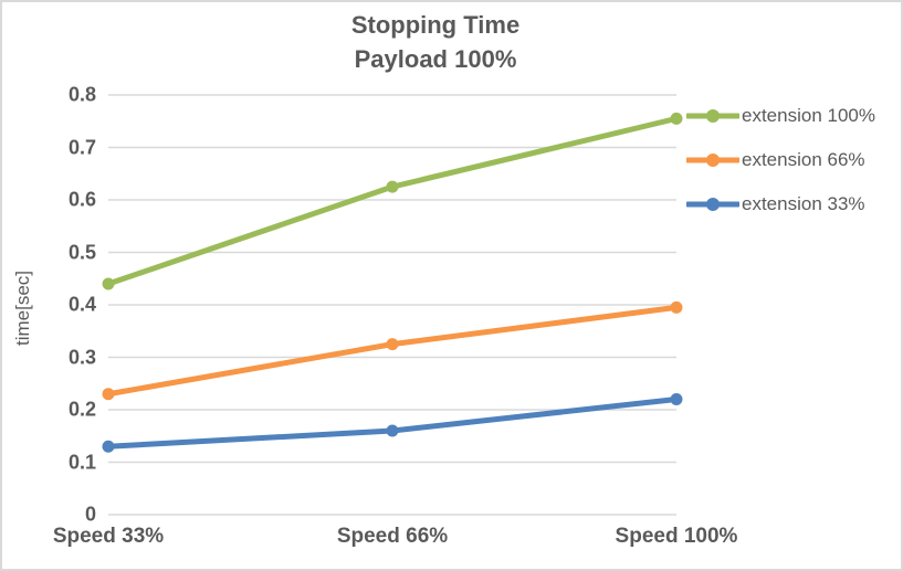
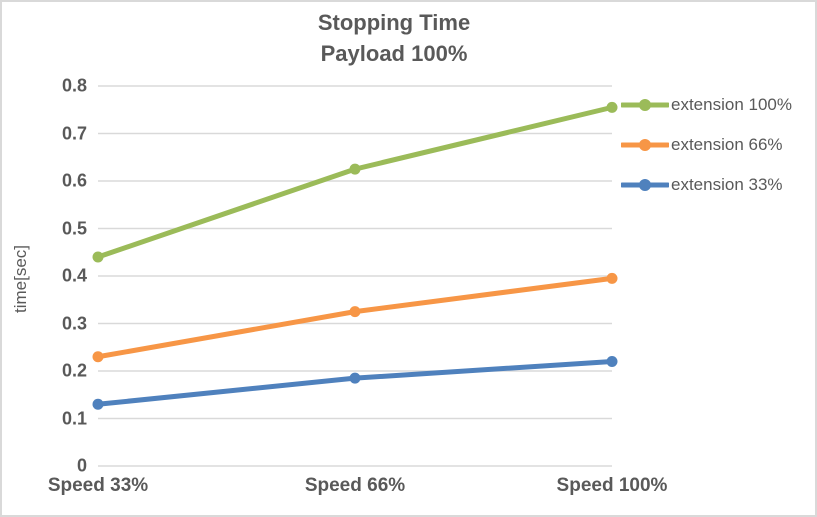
extension 33%/Speed 66%: 0.16 -> 0.18
